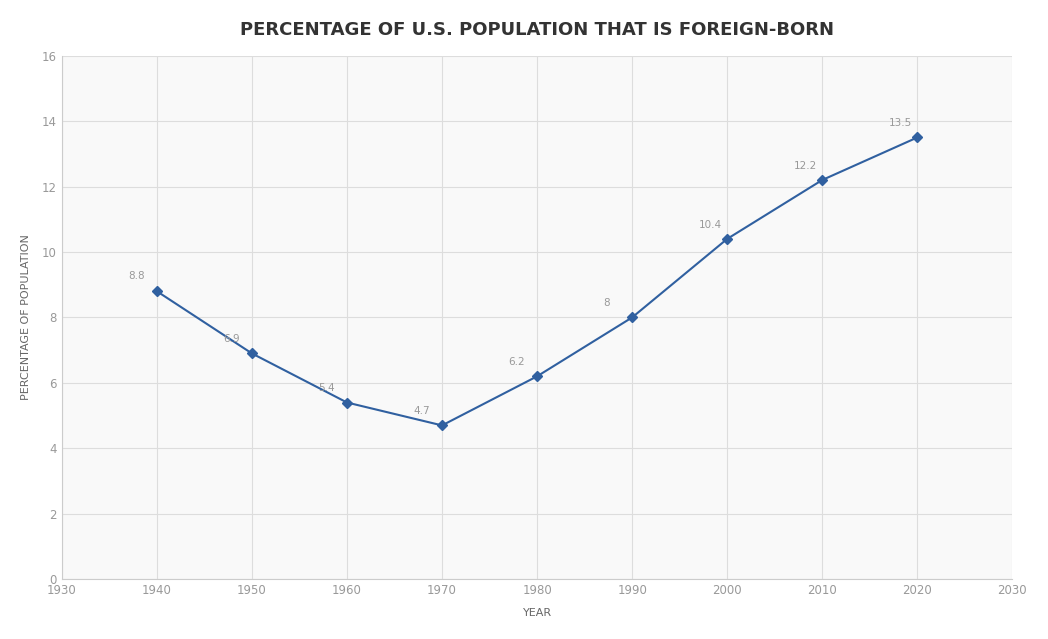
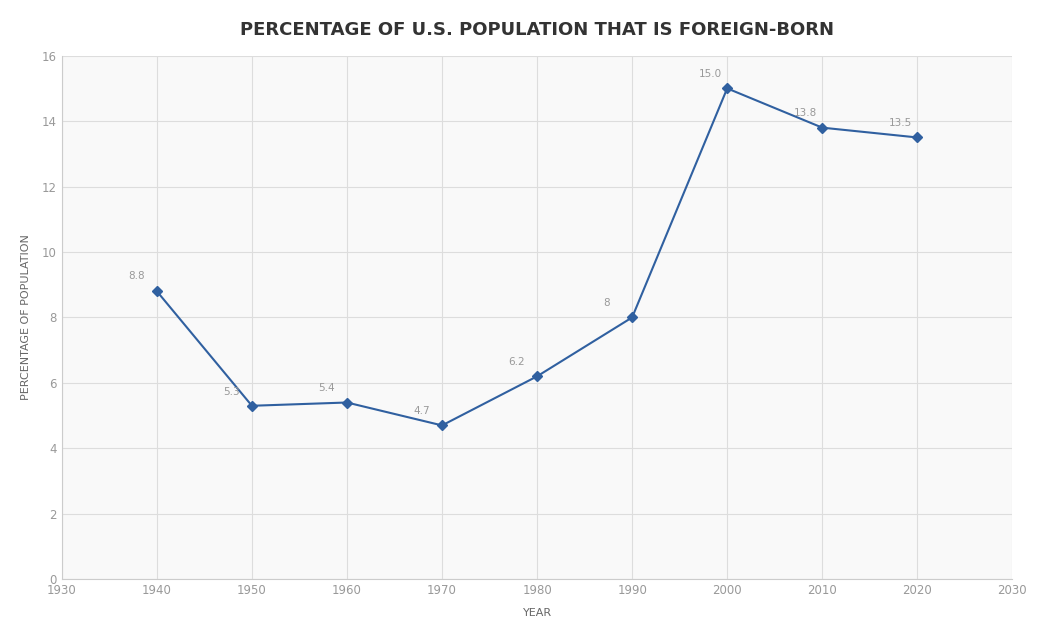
1950: 6.9 -> 5.3
2000: 10.4 -> 15.0
2010: 12.2 -> 13.8
